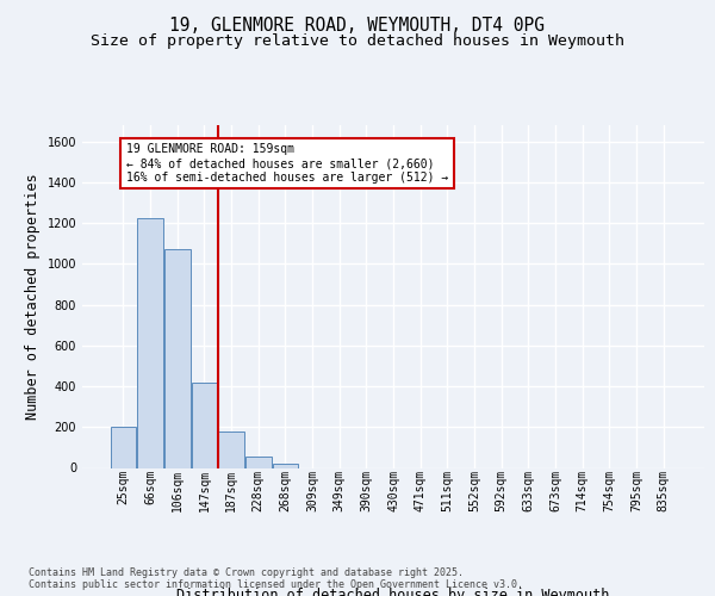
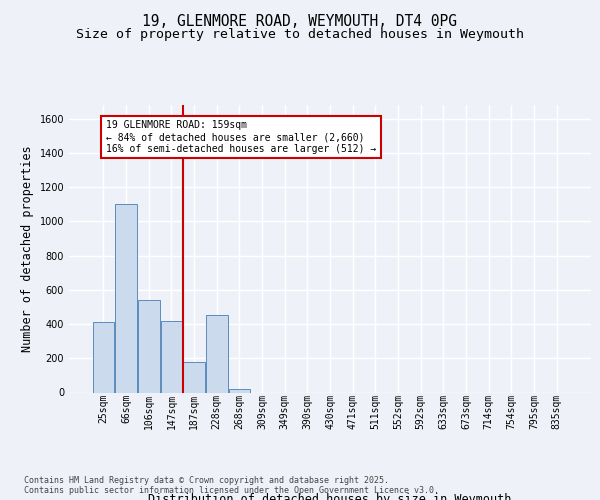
25sqm: 200 -> 410
66sqm: 1220 -> 1100
106sqm: 1080 -> 540
228sqm: 60 -> 450
